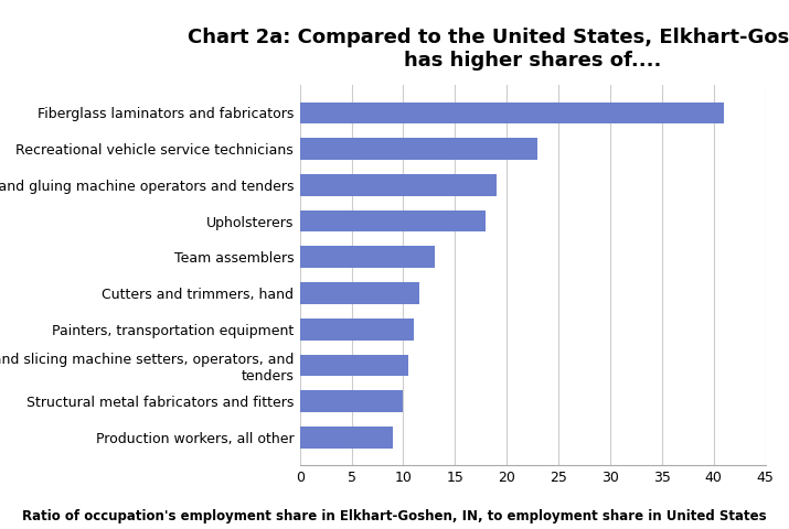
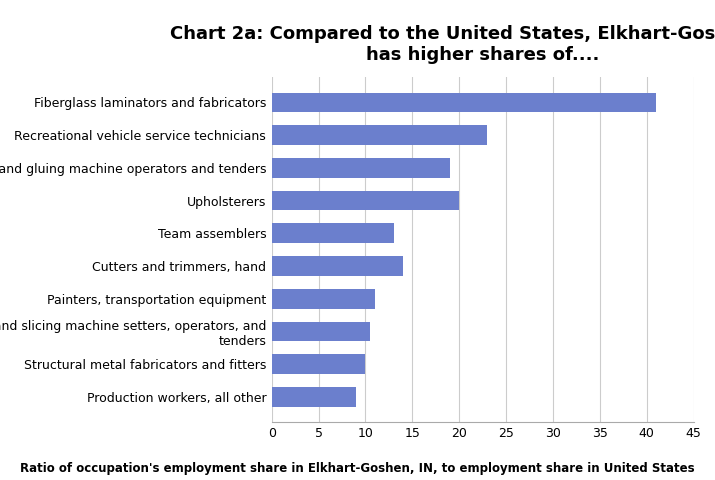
Upholsterers: 18.0 -> 20.0
Cutters and trimmers, hand: 11.5 -> 14.0
